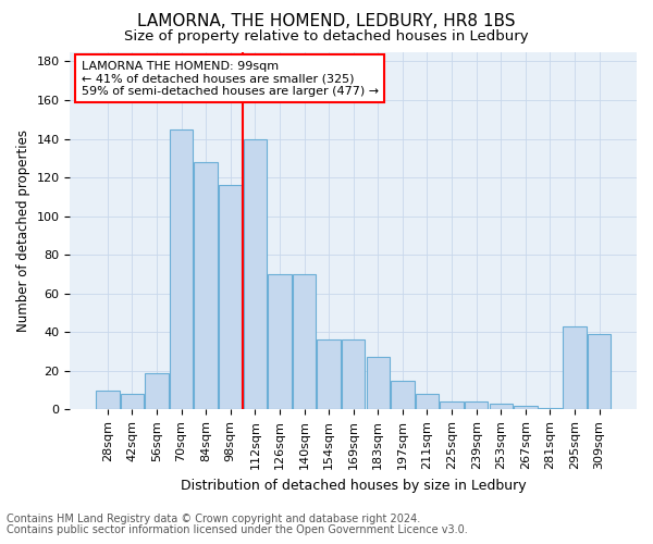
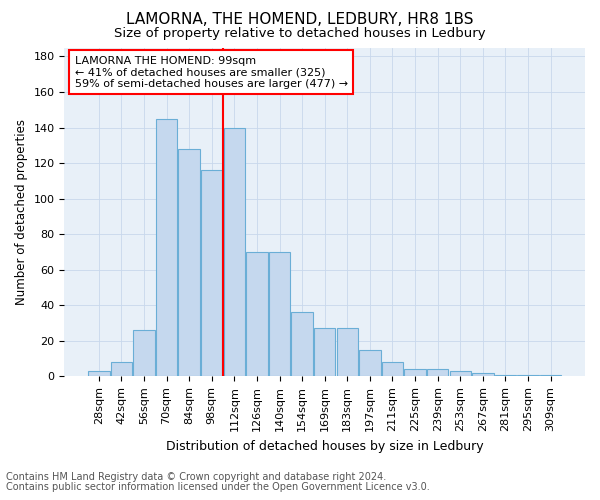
28sqm: 10 -> 3
56sqm: 19 -> 26
169sqm: 36 -> 27
295sqm: 43 -> 1
309sqm: 39 -> 1
